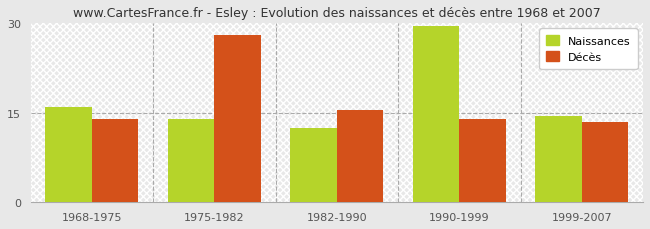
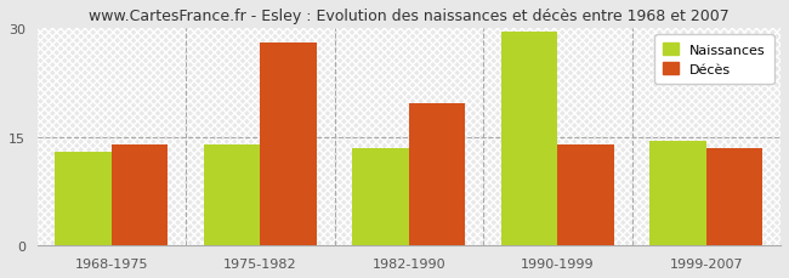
Naissances/1968-1975: 16.0 -> 13.0
Naissances/1982-1990: 12.5 -> 13.4
Décès/1982-1990: 15.5 -> 19.6
